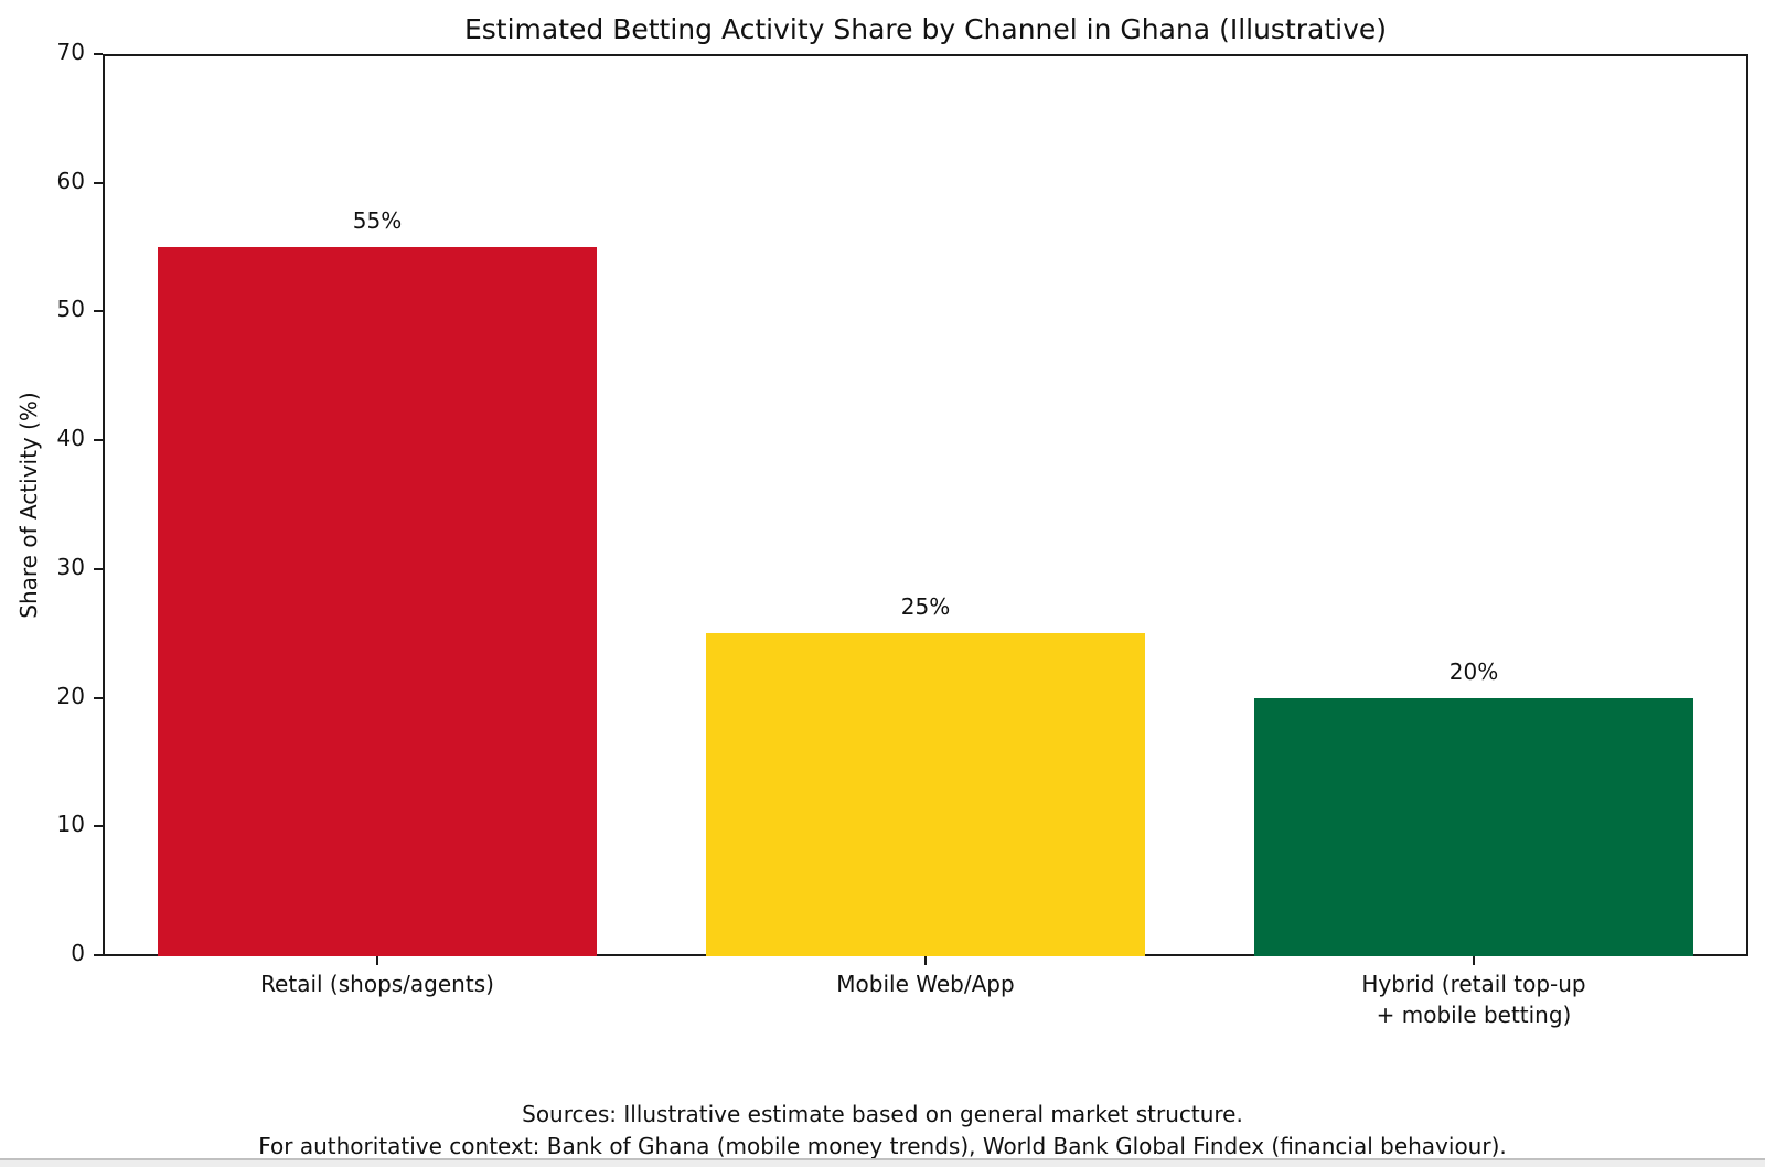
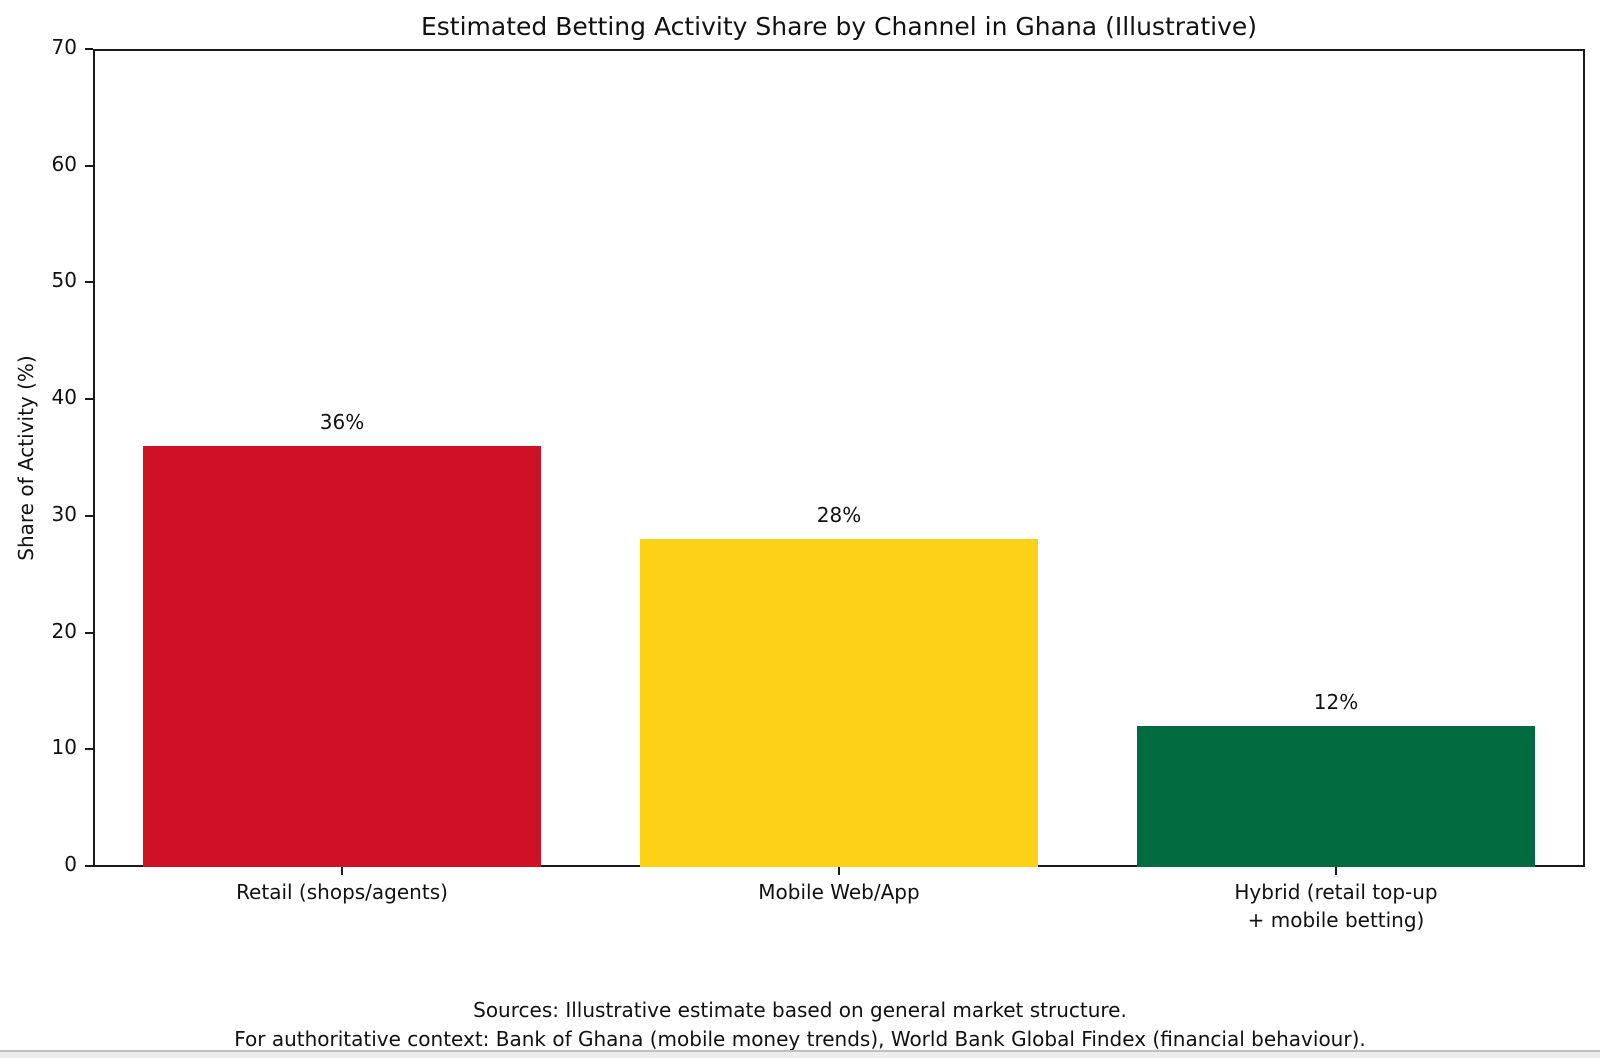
Retail (shops/agents): 55% -> 36%
Mobile Web/App: 25% -> 28%
Hybrid (retail top-up + mobile betting): 20% -> 12%
